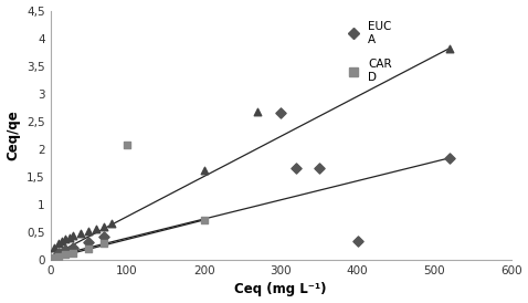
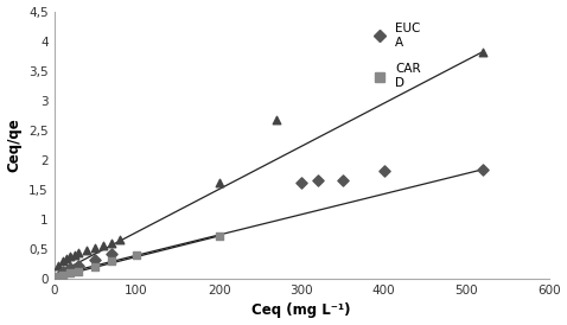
CAR D/100: 2,08 -> 0,40
EUC A/300: 2,66 -> 1,62
EUC A/400: 0,34 -> 1,82
